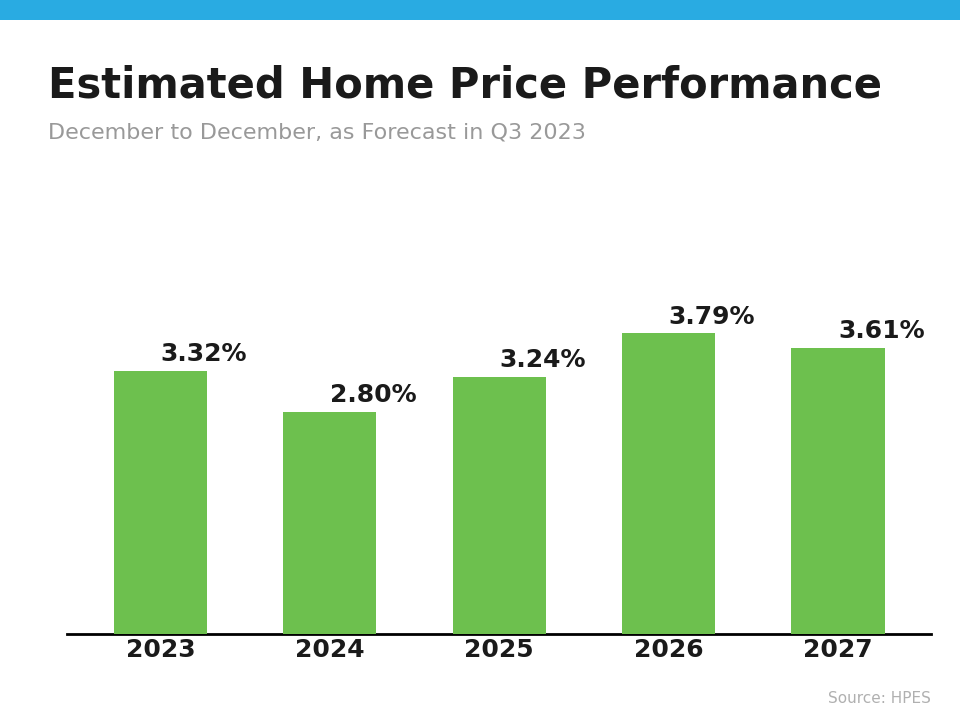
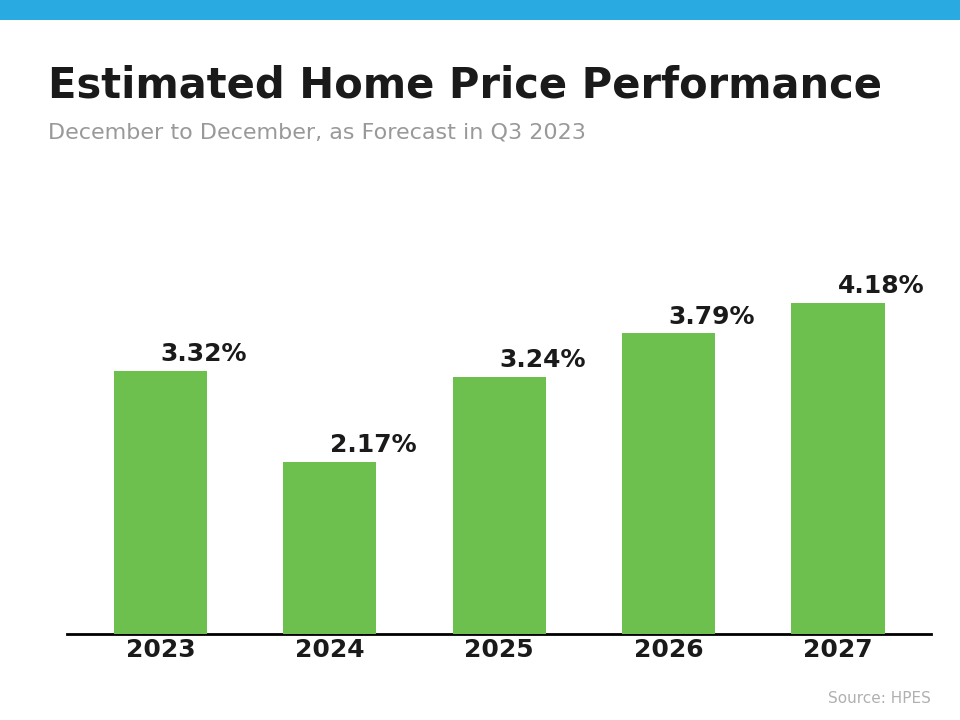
2024: 2.80% -> 2.17%
2027: 3.61% -> 4.18%
